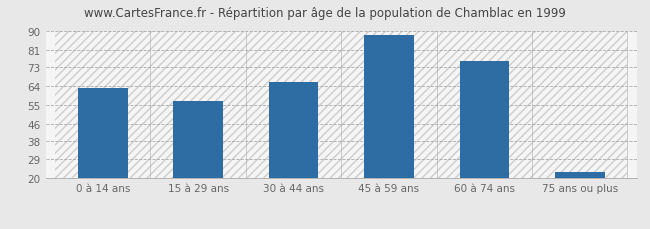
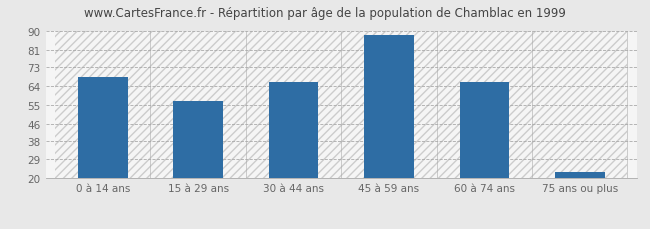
0 à 14 ans: 63 -> 68
60 à 74 ans: 76 -> 66
